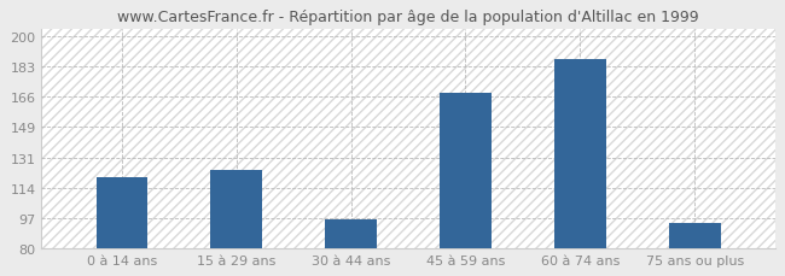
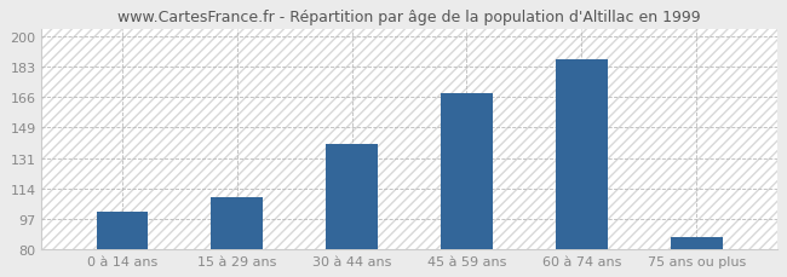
0 à 14 ans: 120 -> 101
15 à 29 ans: 124 -> 109
30 à 44 ans: 96 -> 139
75 ans ou plus: 94 -> 87
